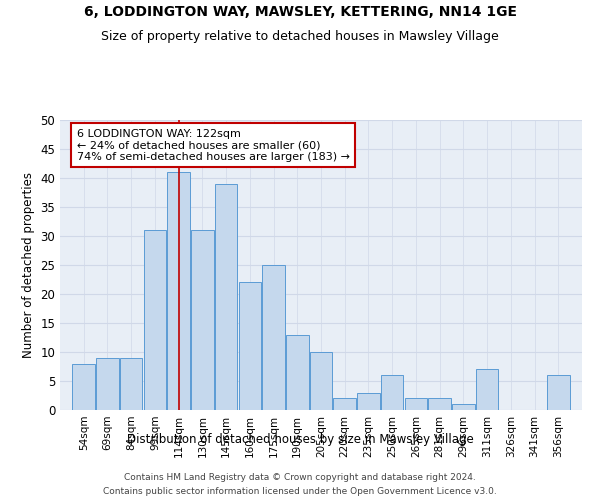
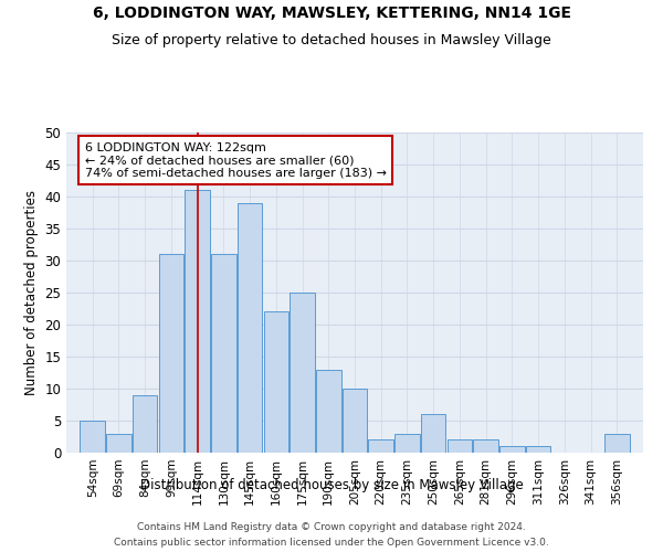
54sqm: 8 -> 5
69sqm: 9 -> 3
311sqm: 7 -> 1
356sqm: 6 -> 3
